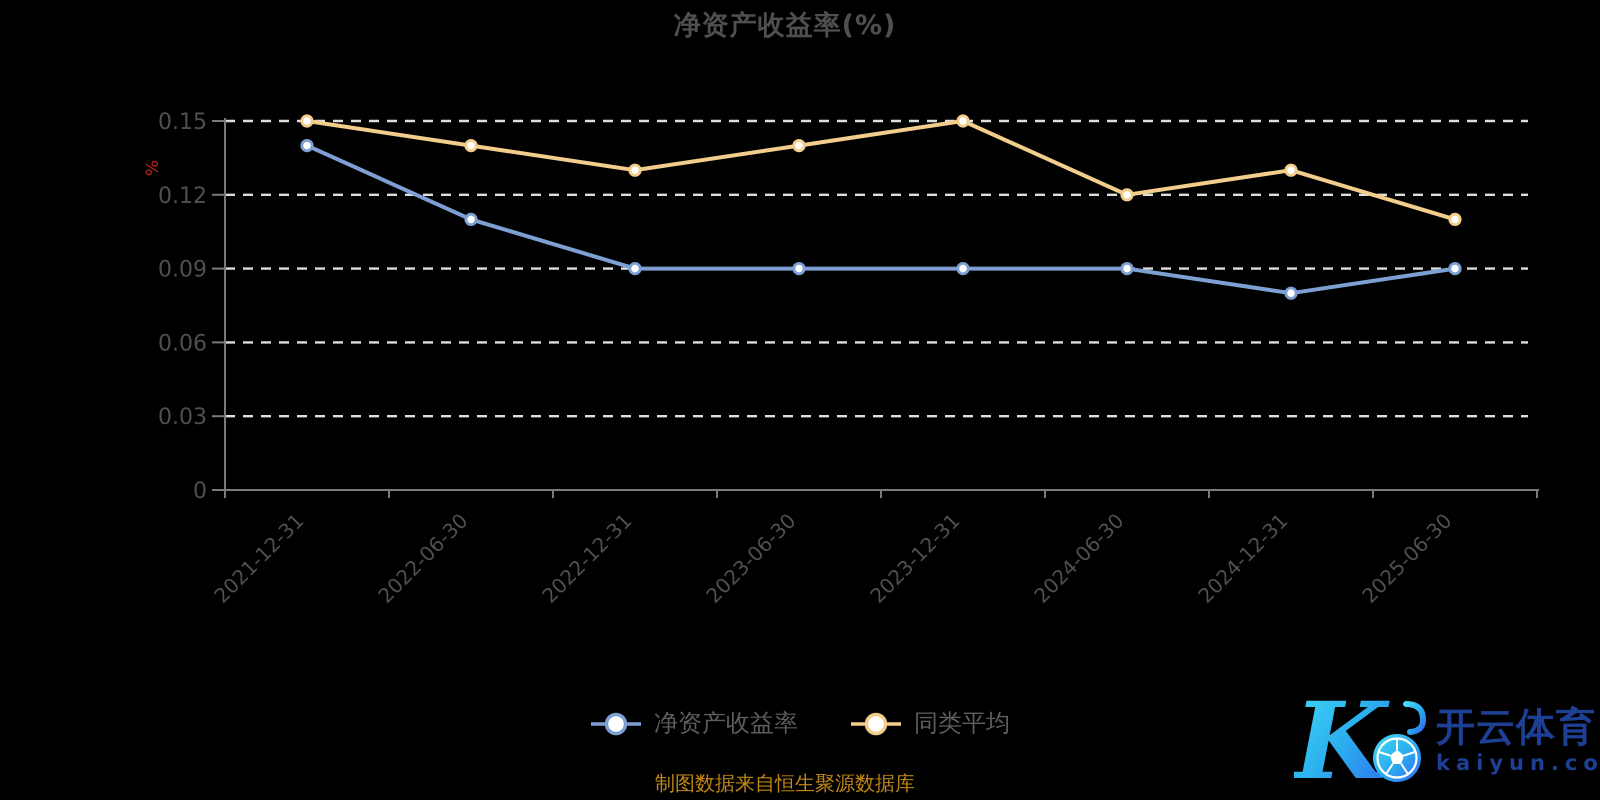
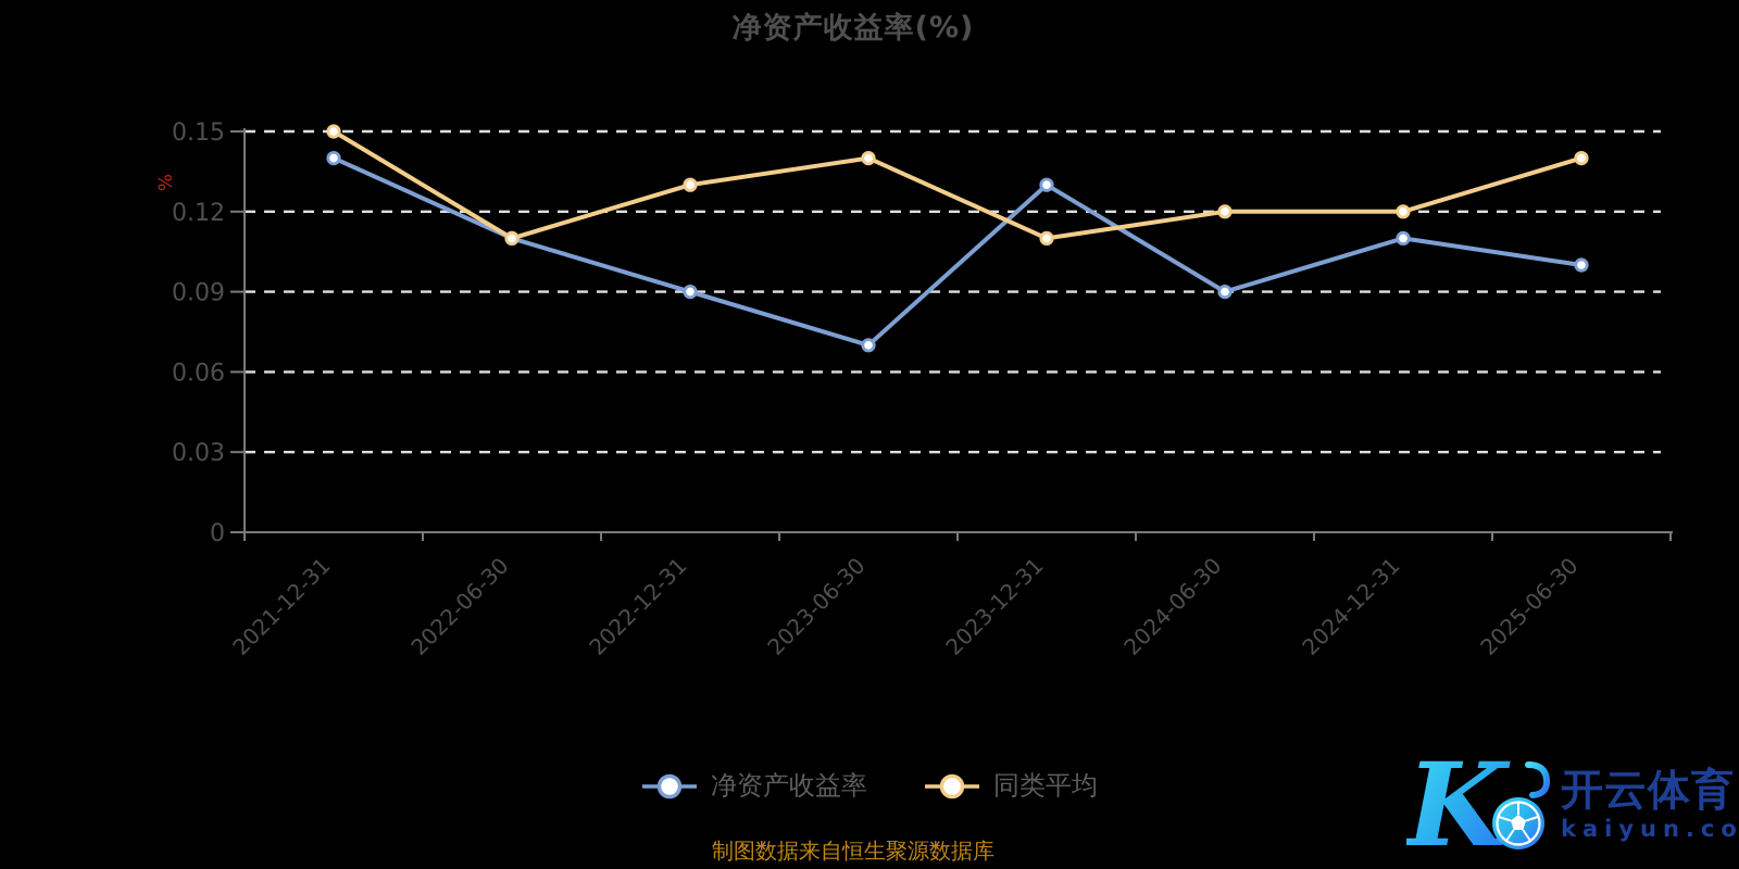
同类平均/2022-06-30: 0.14 -> 0.11
净资产收益率/2023-06-30: 0.09 -> 0.07
净资产收益率/2023-12-31: 0.09 -> 0.13
同类平均/2023-12-31: 0.15 -> 0.11
净资产收益率/2024-12-31: 0.08 -> 0.11
同类平均/2024-12-31: 0.13 -> 0.12
净资产收益率/2025-06-30: 0.09 -> 0.10
同类平均/2025-06-30: 0.11 -> 0.14
